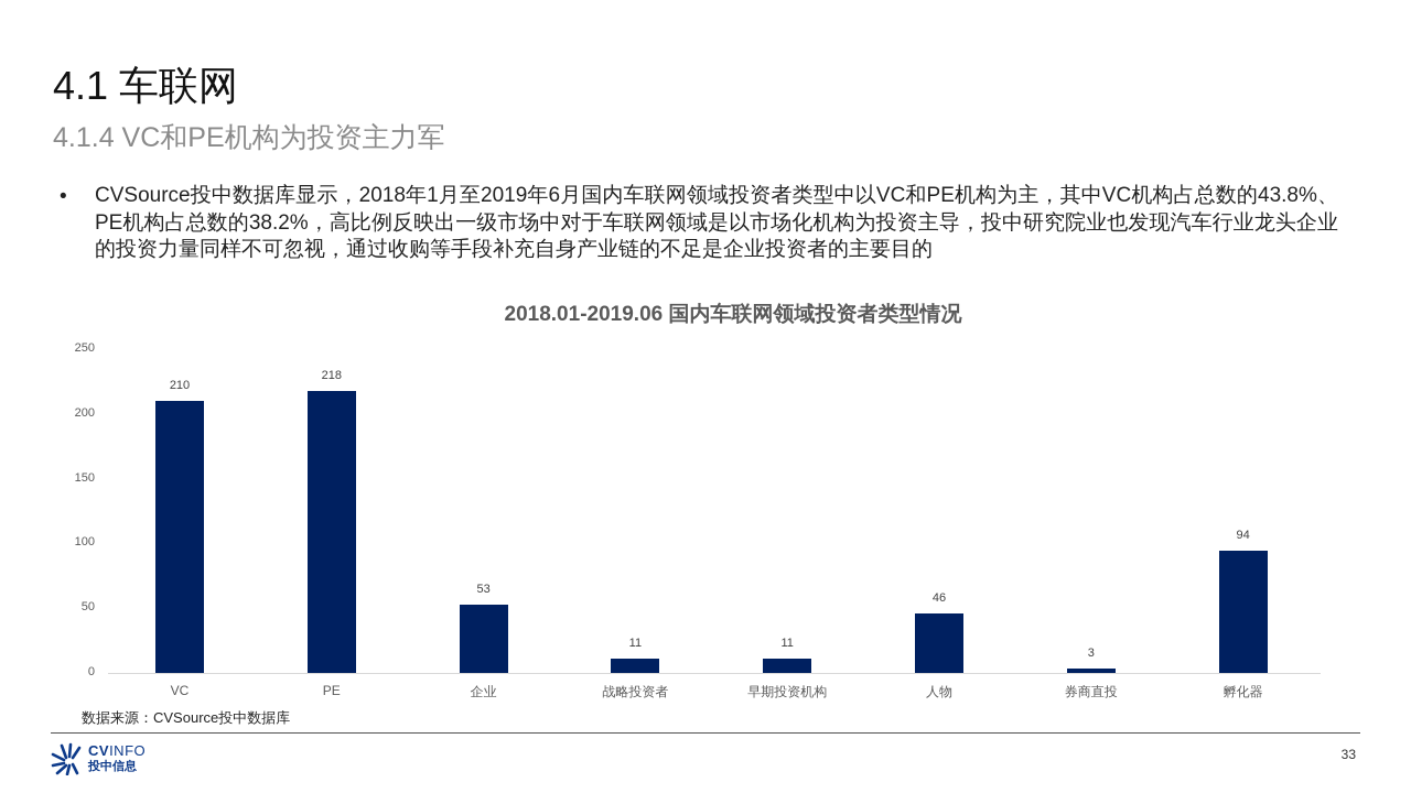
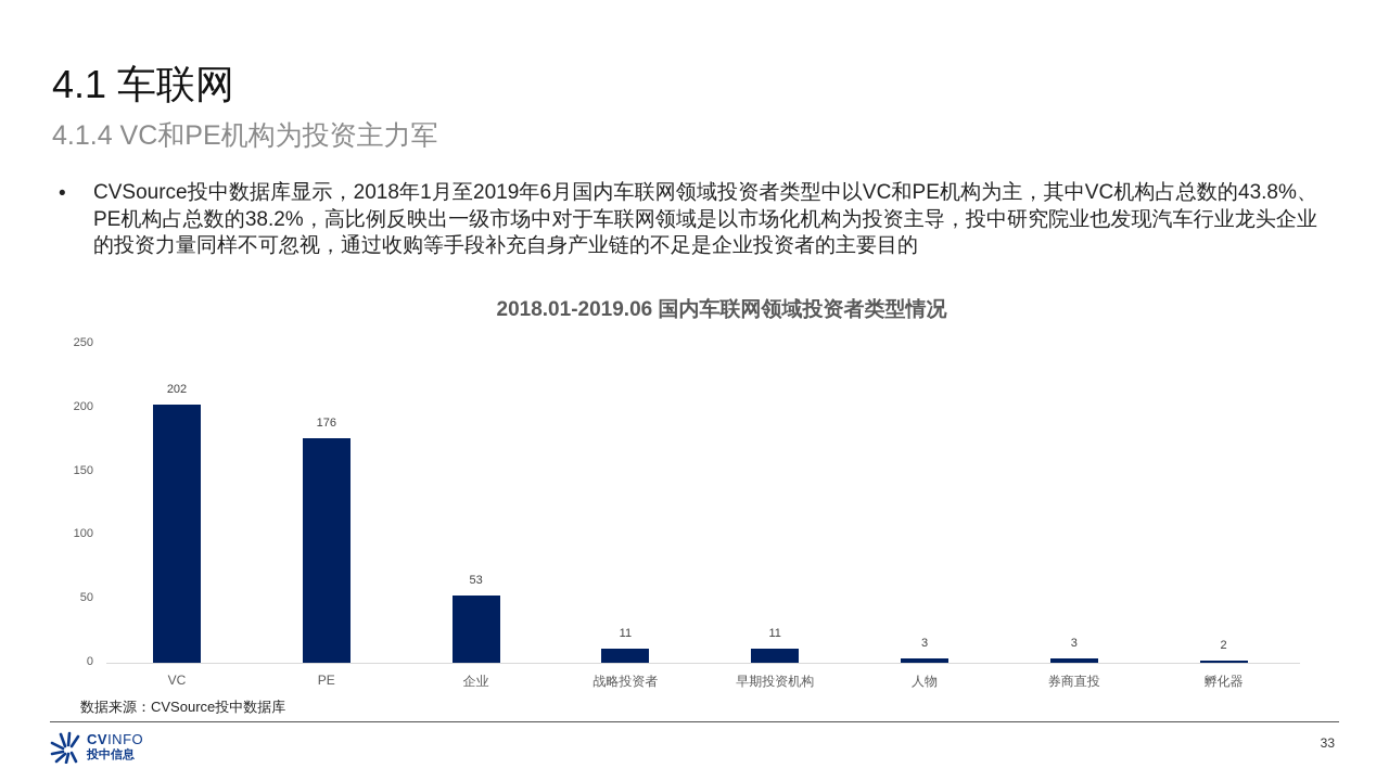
VC: 210 -> 202
PE: 218 -> 176
人物: 46 -> 3
孵化器: 94 -> 2
